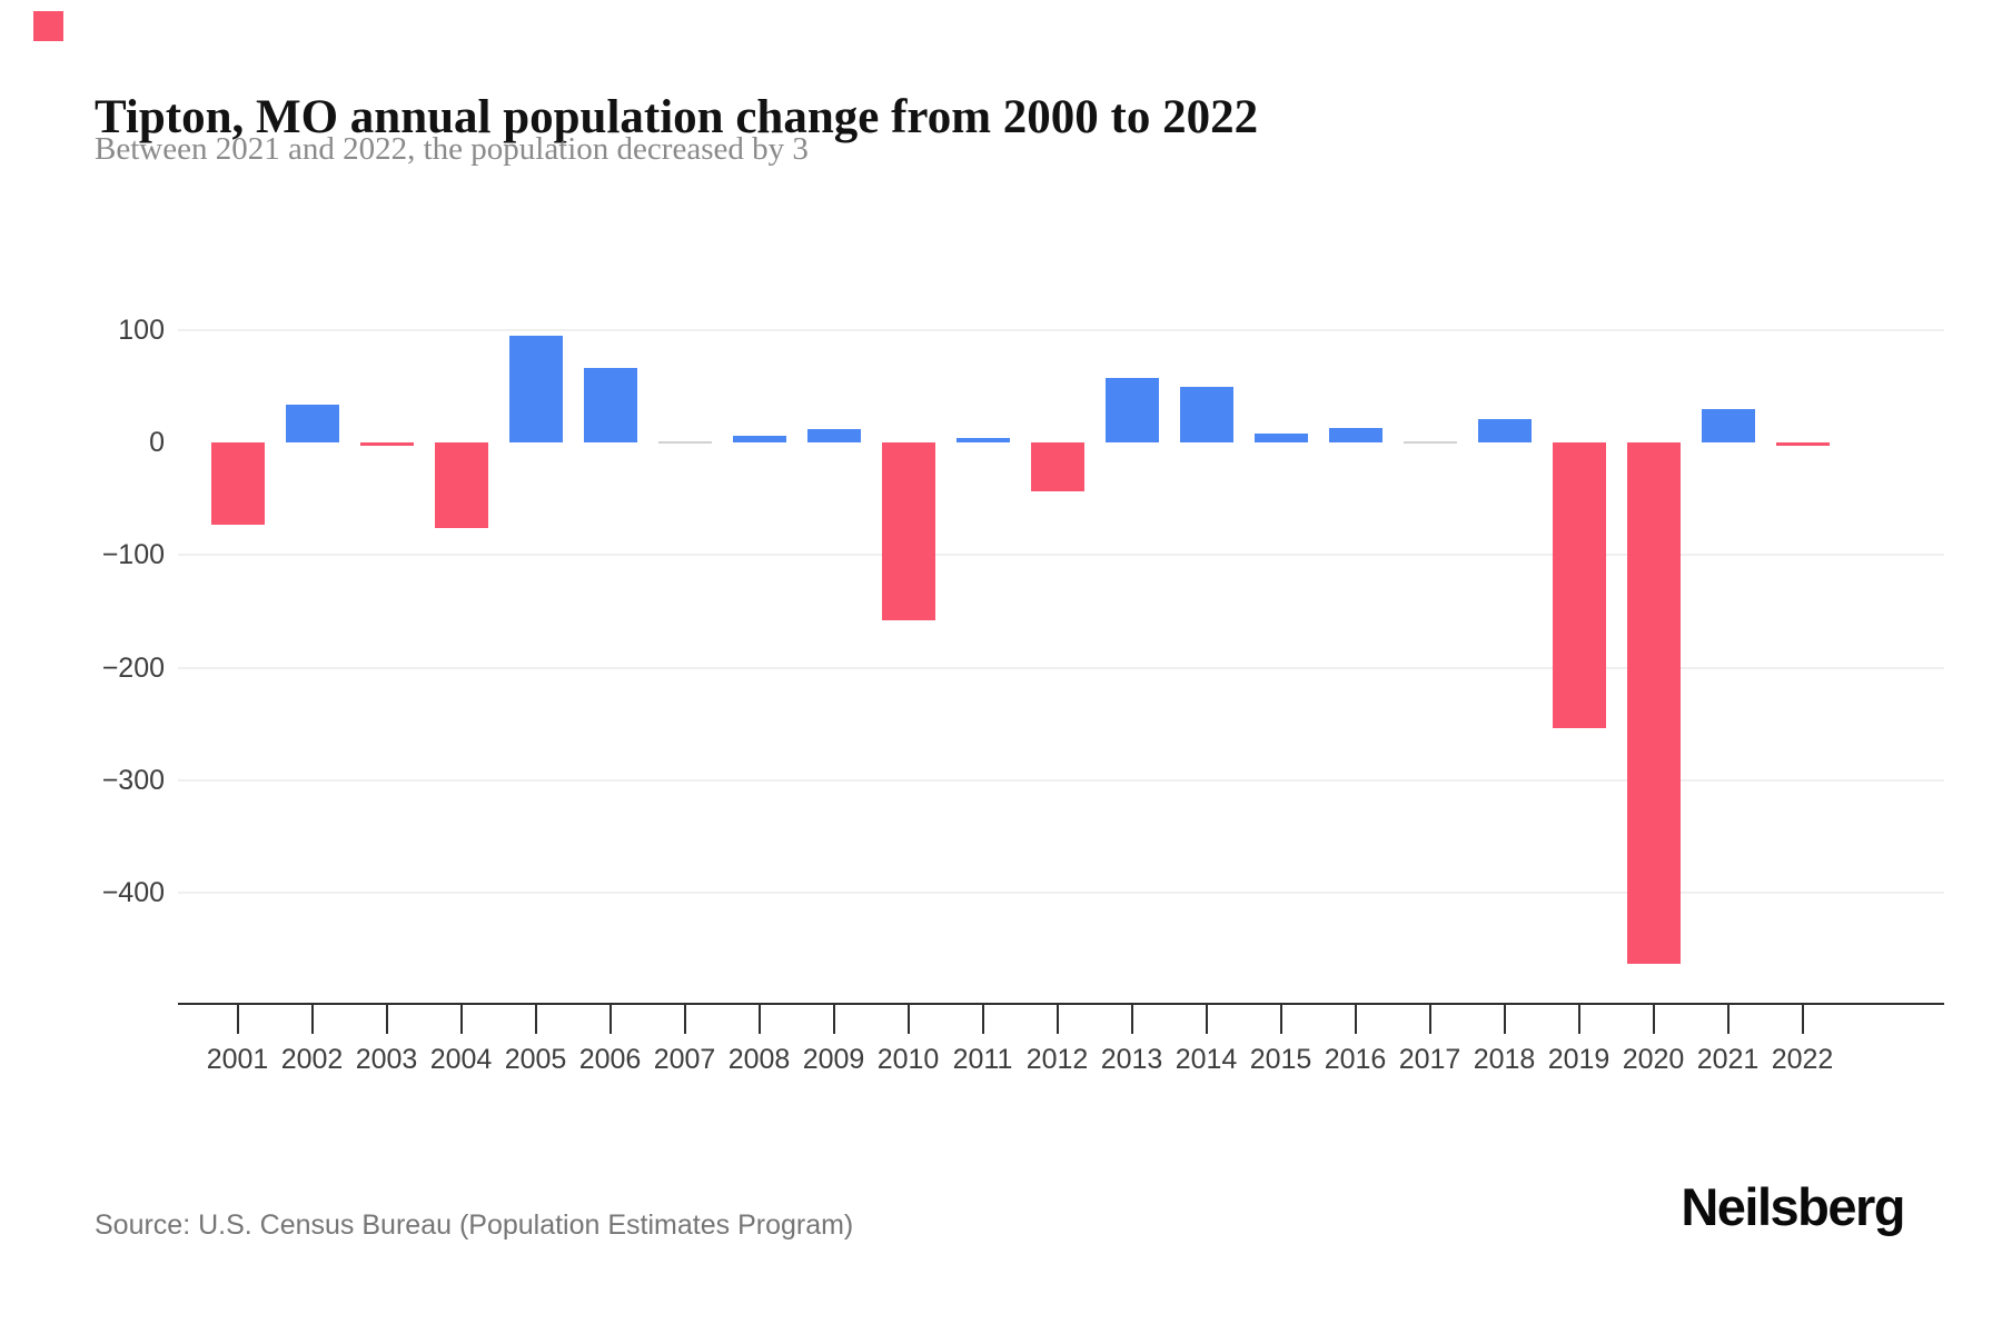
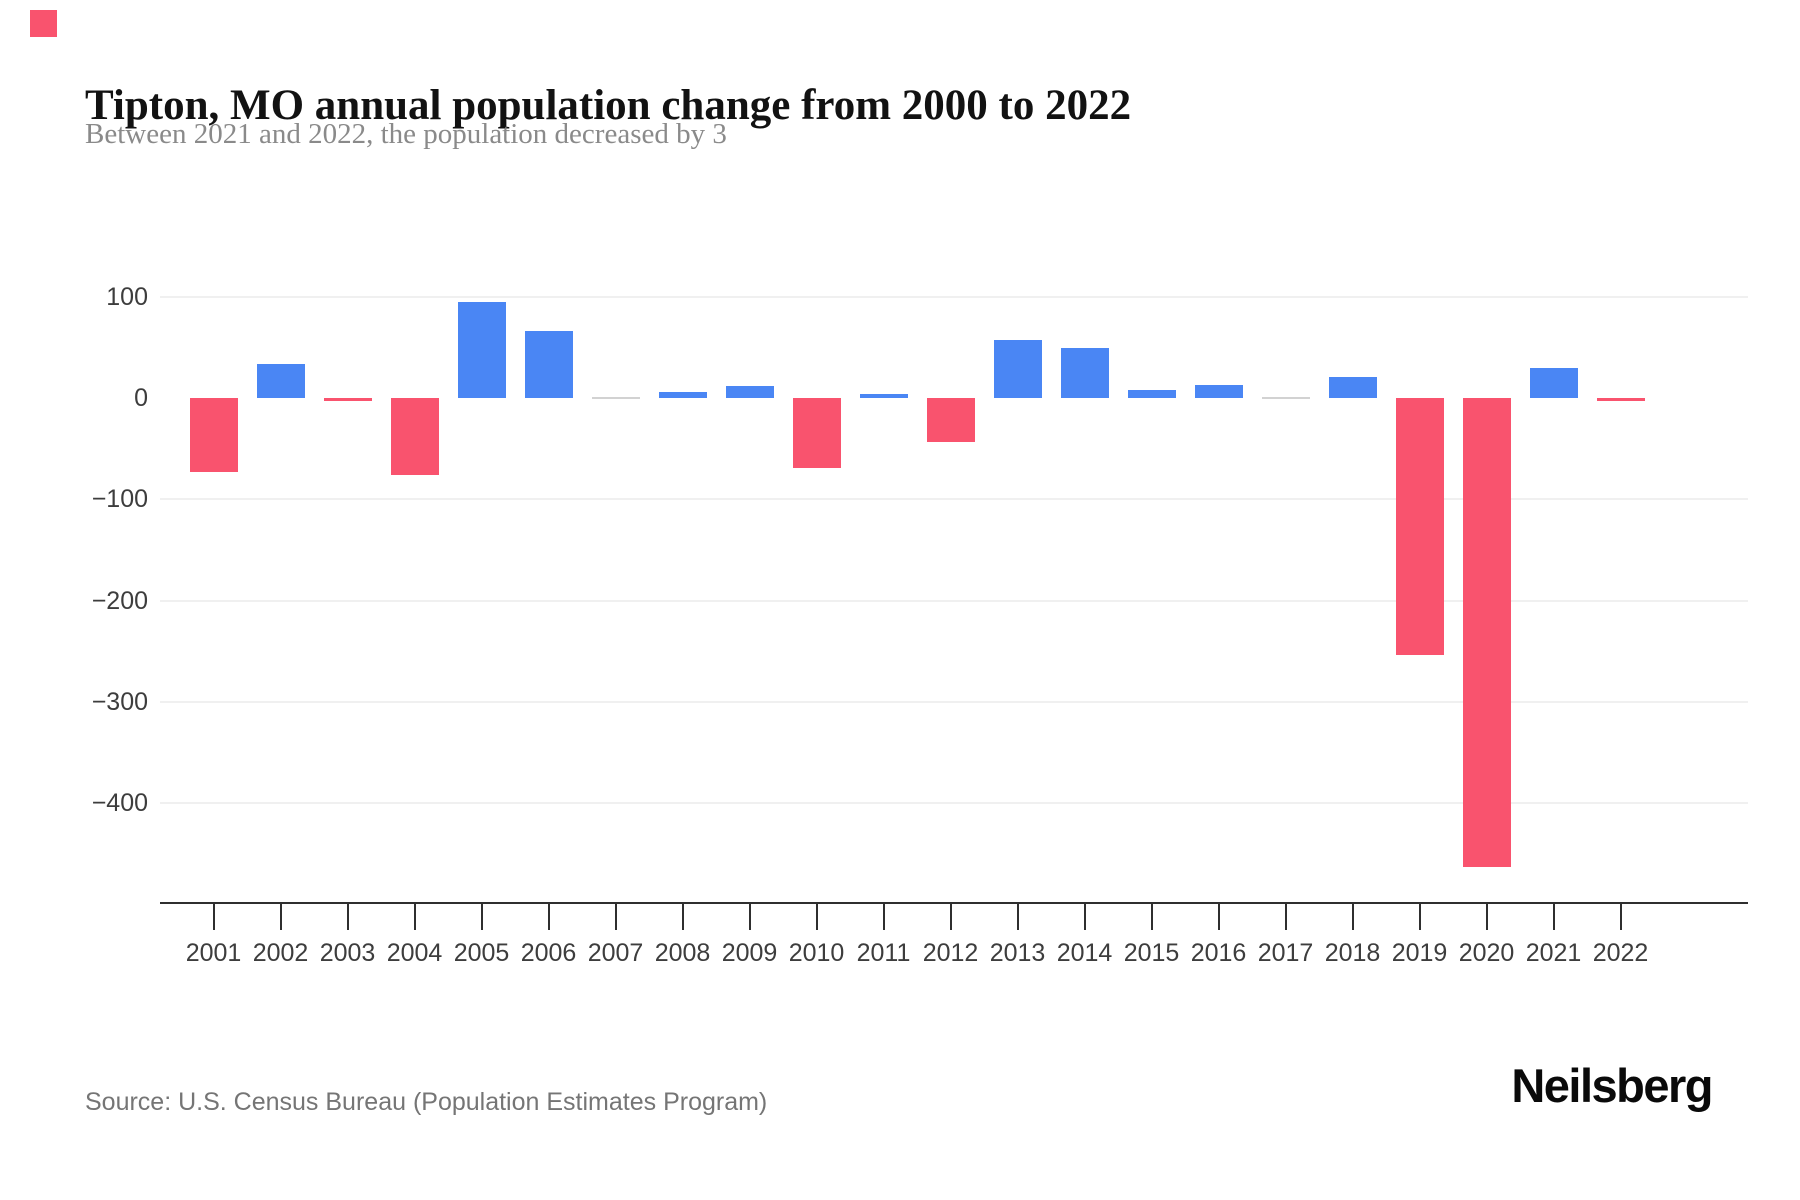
2010: -158 -> -69
